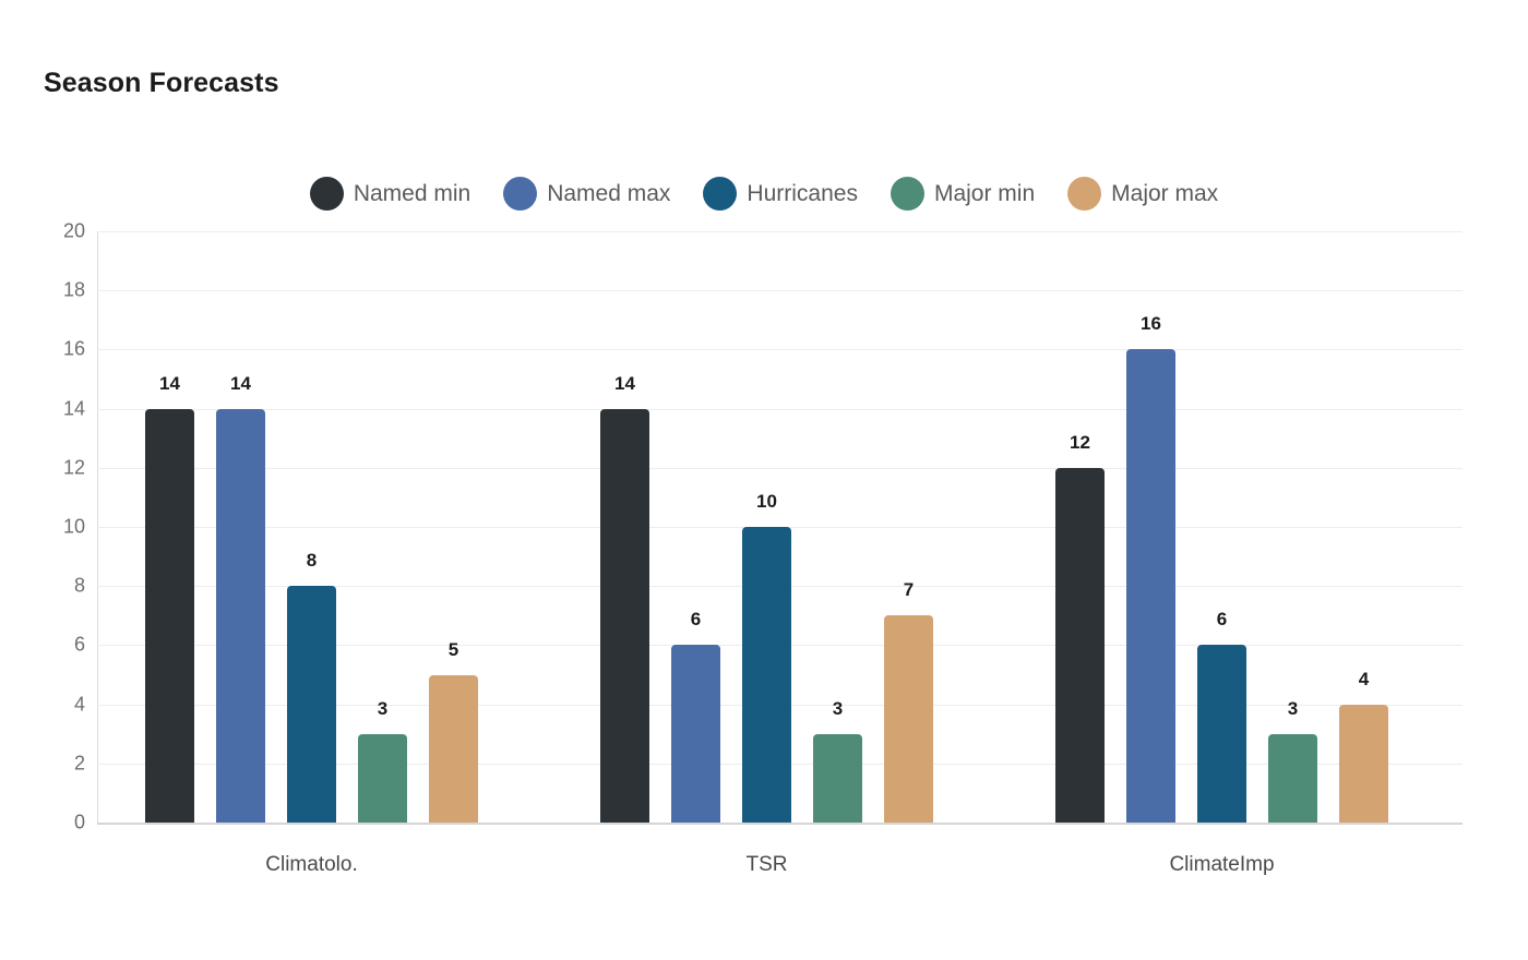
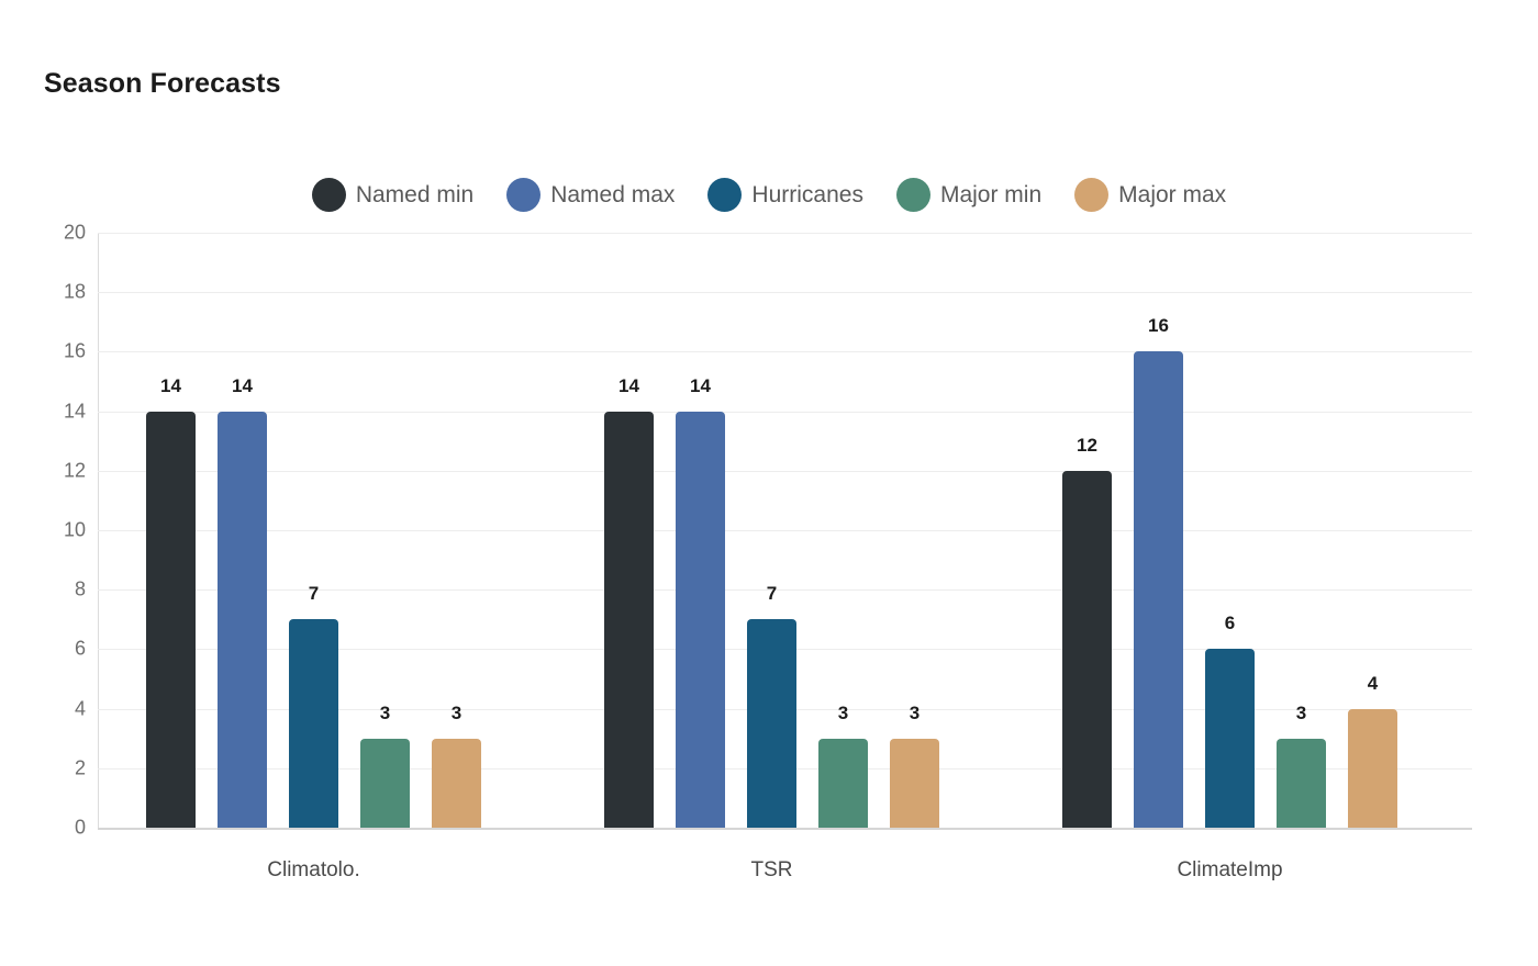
Hurricanes/Climatolo.: 8 -> 7
Major max/Climatolo.: 5 -> 3
Named max/TSR: 6 -> 14
Hurricanes/TSR: 10 -> 7
Major max/TSR: 7 -> 3
